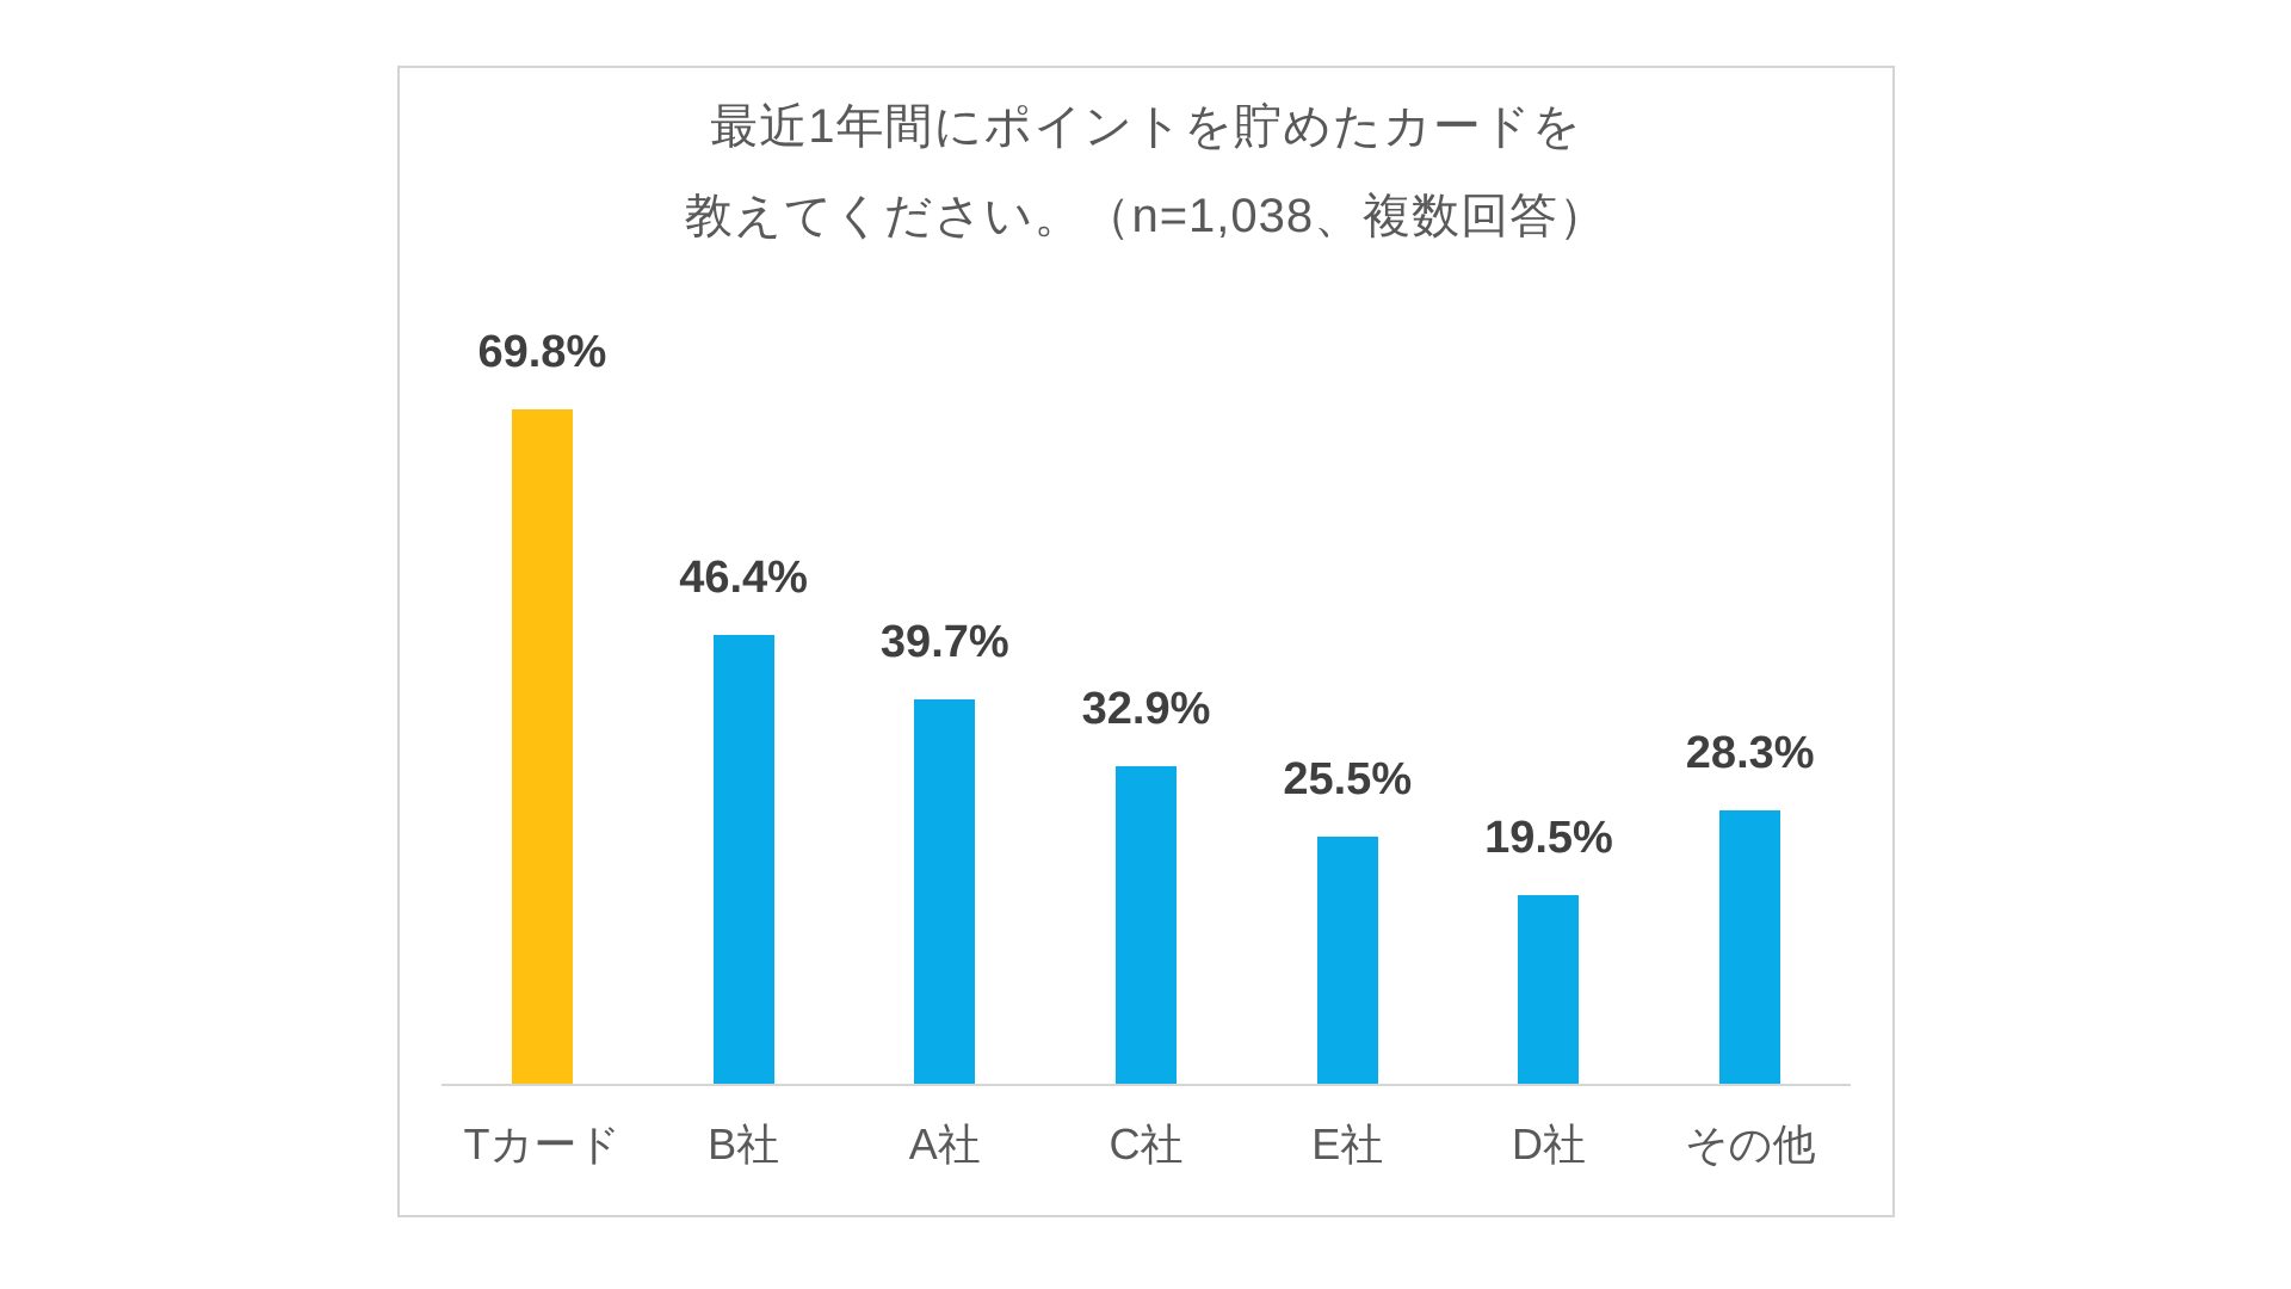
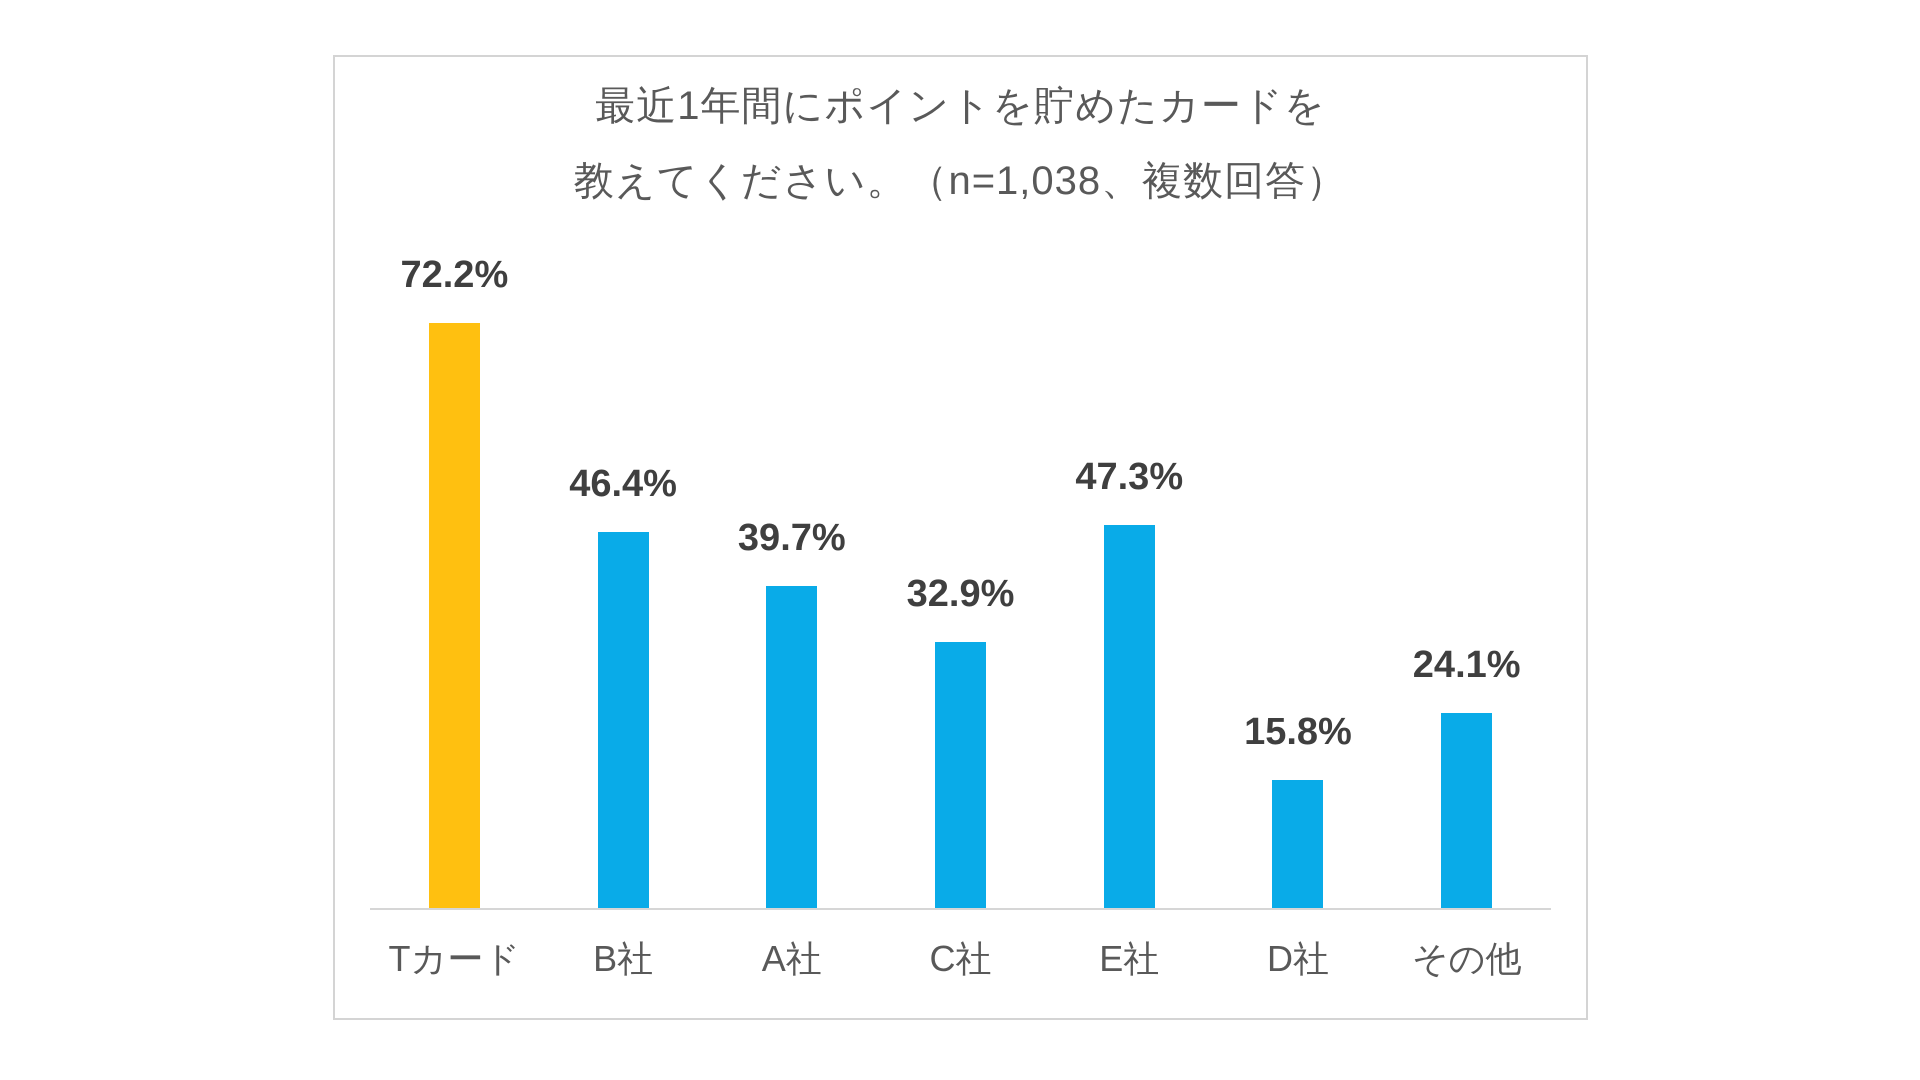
Tカード: 69.8% -> 72.2%
E社: 25.5% -> 47.3%
D社: 19.5% -> 15.8%
その他: 28.3% -> 24.1%
